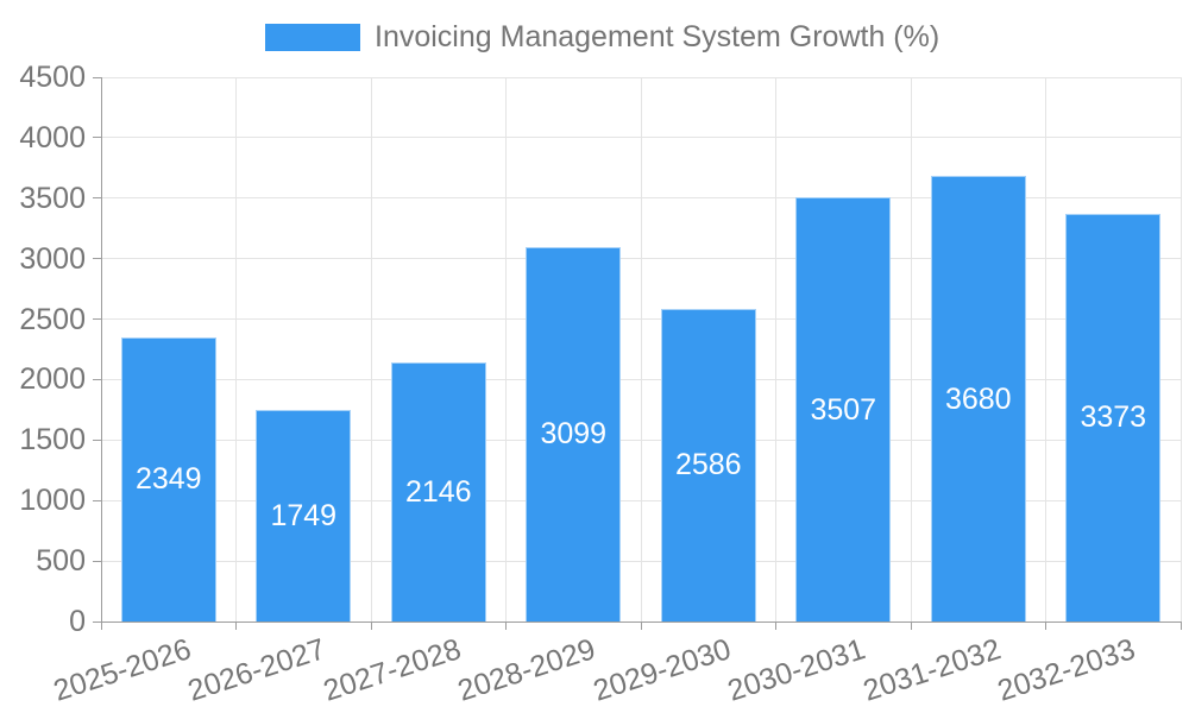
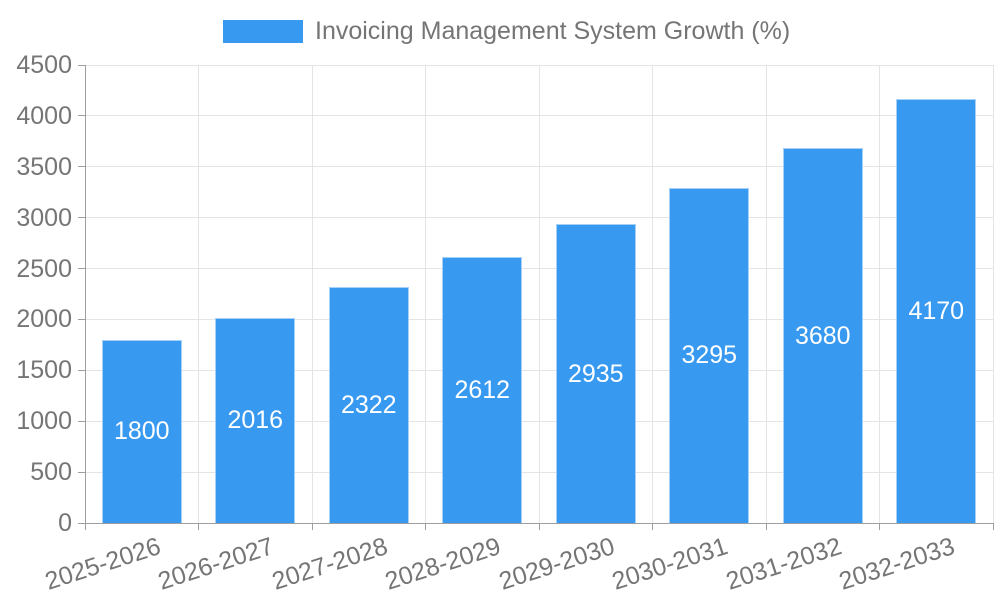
2025-2026: 2349 -> 1800
2026-2027: 1749 -> 2016
2027-2028: 2146 -> 2322
2028-2029: 3099 -> 2612
2029-2030: 2586 -> 2935
2030-2031: 3507 -> 3295
2032-2033: 3373 -> 4170
